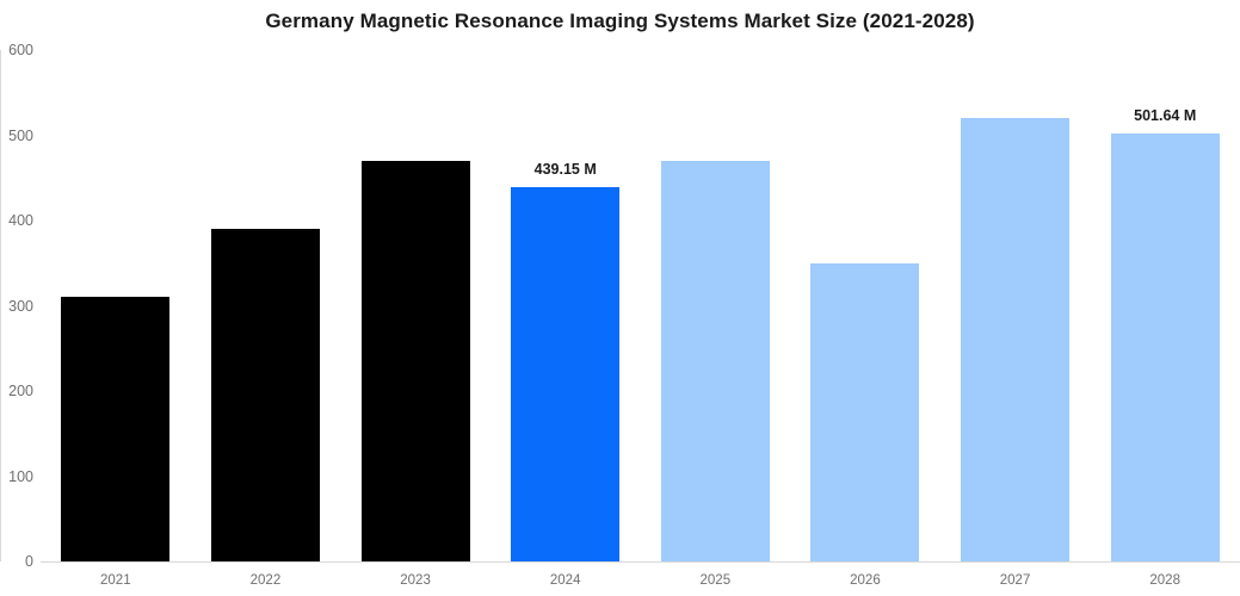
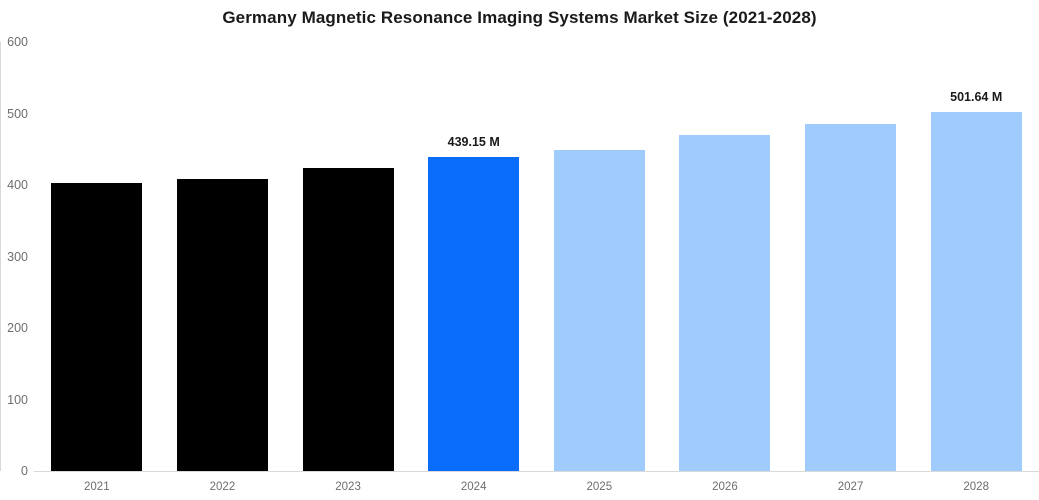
2021: 310 -> 400
2022: 390 -> 410
2023: 470 -> 420
2025: 470 -> 450
2026: 350 -> 470
2027: 520 -> 480
